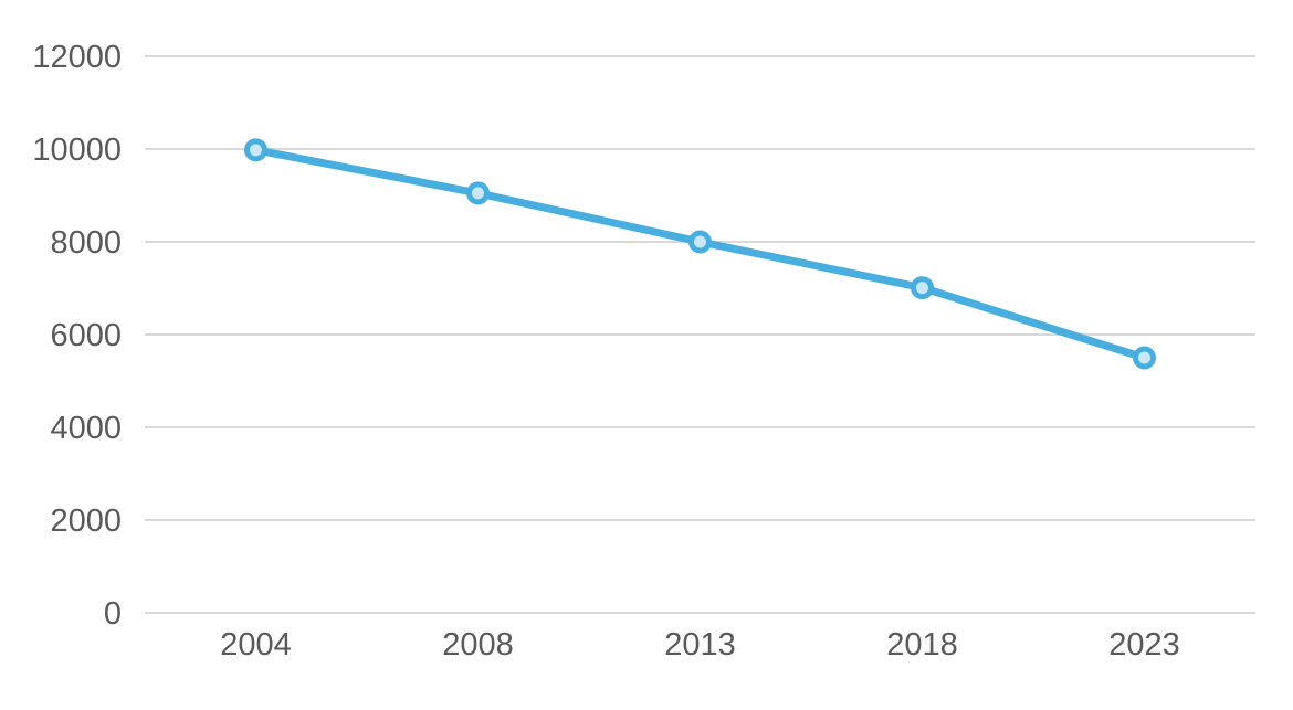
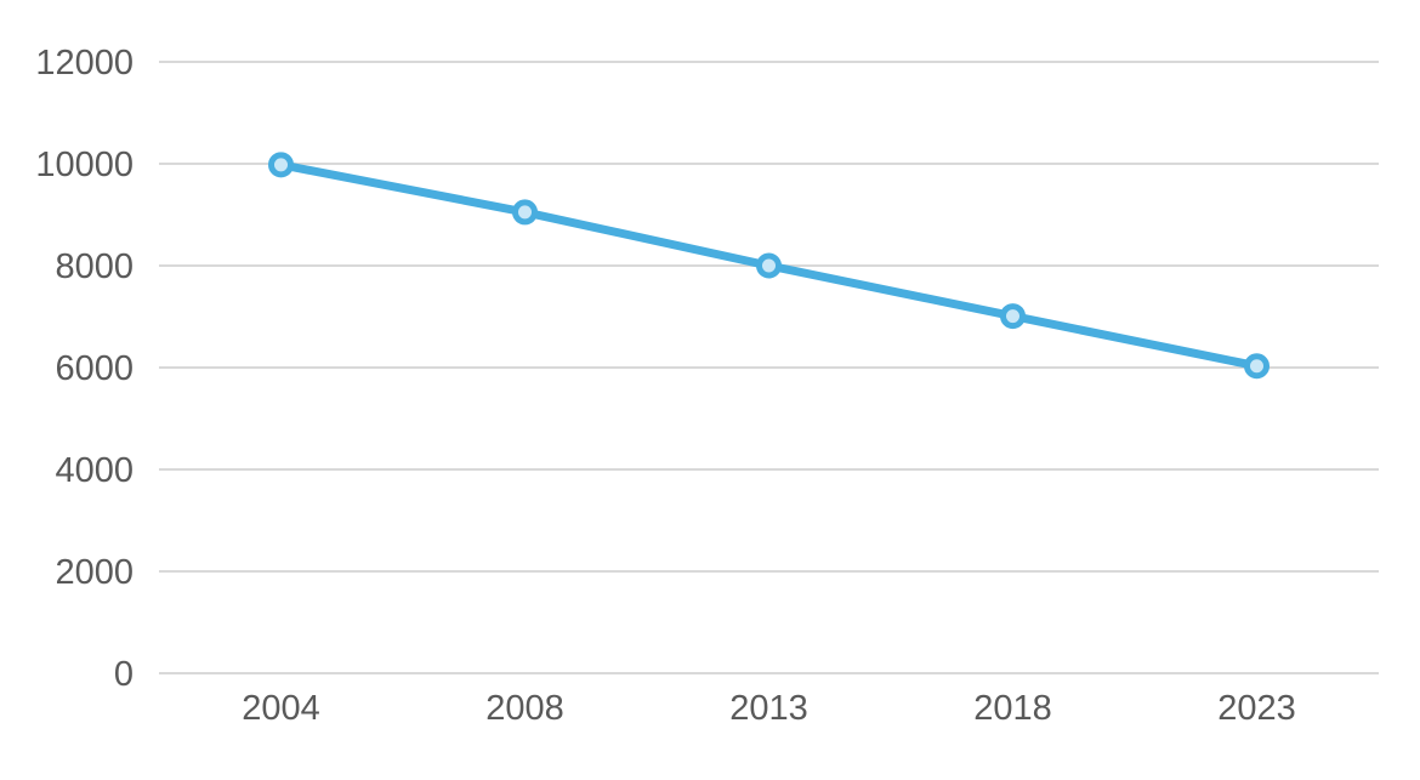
2023: 5500 -> 6000
